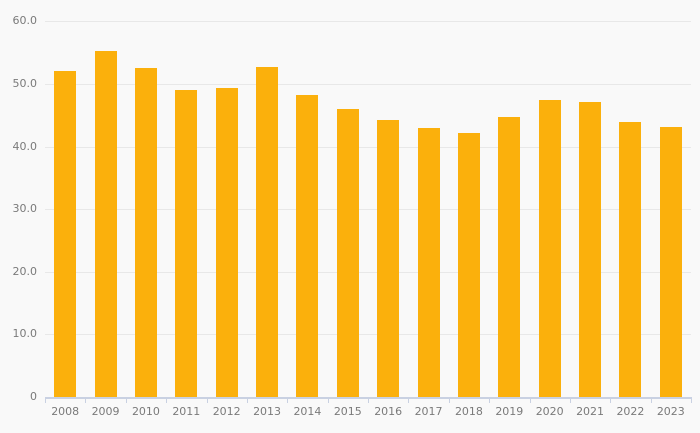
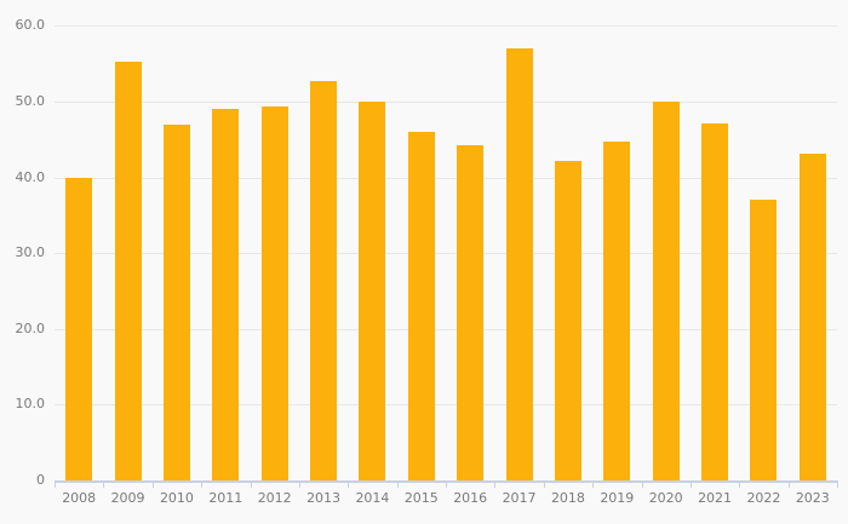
2008: 52 -> 40
2010: 52 -> 47
2014: 48 -> 50
2017: 43 -> 57
2020: 47 -> 50
2022: 44 -> 37
